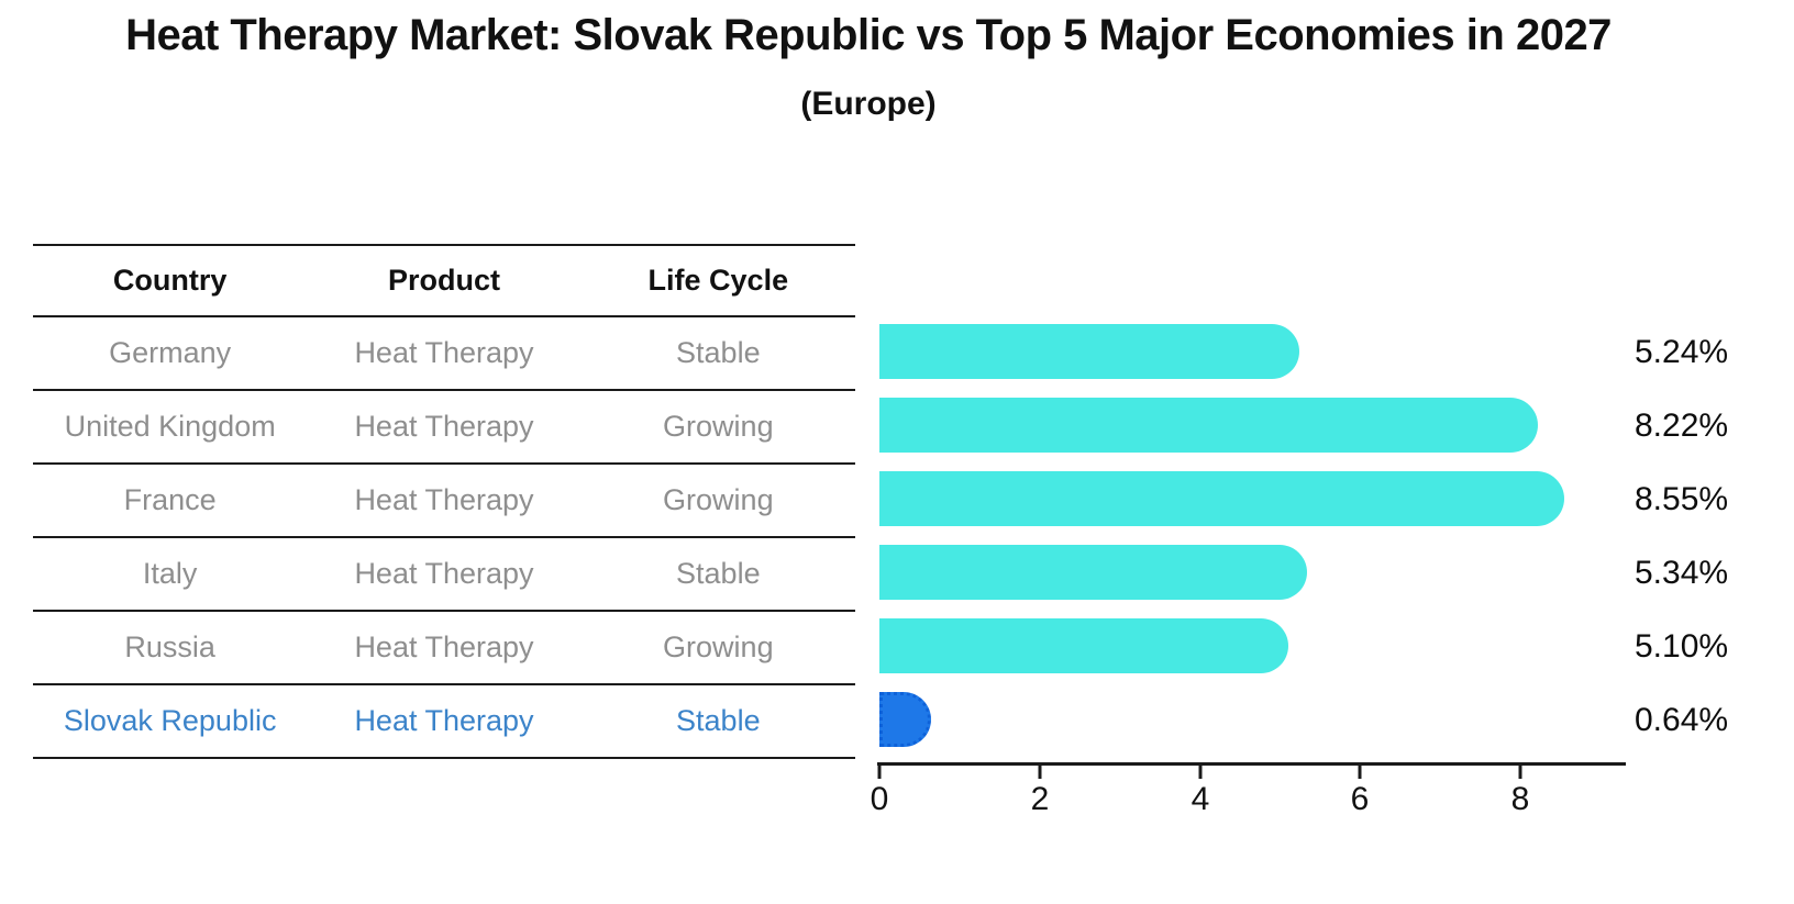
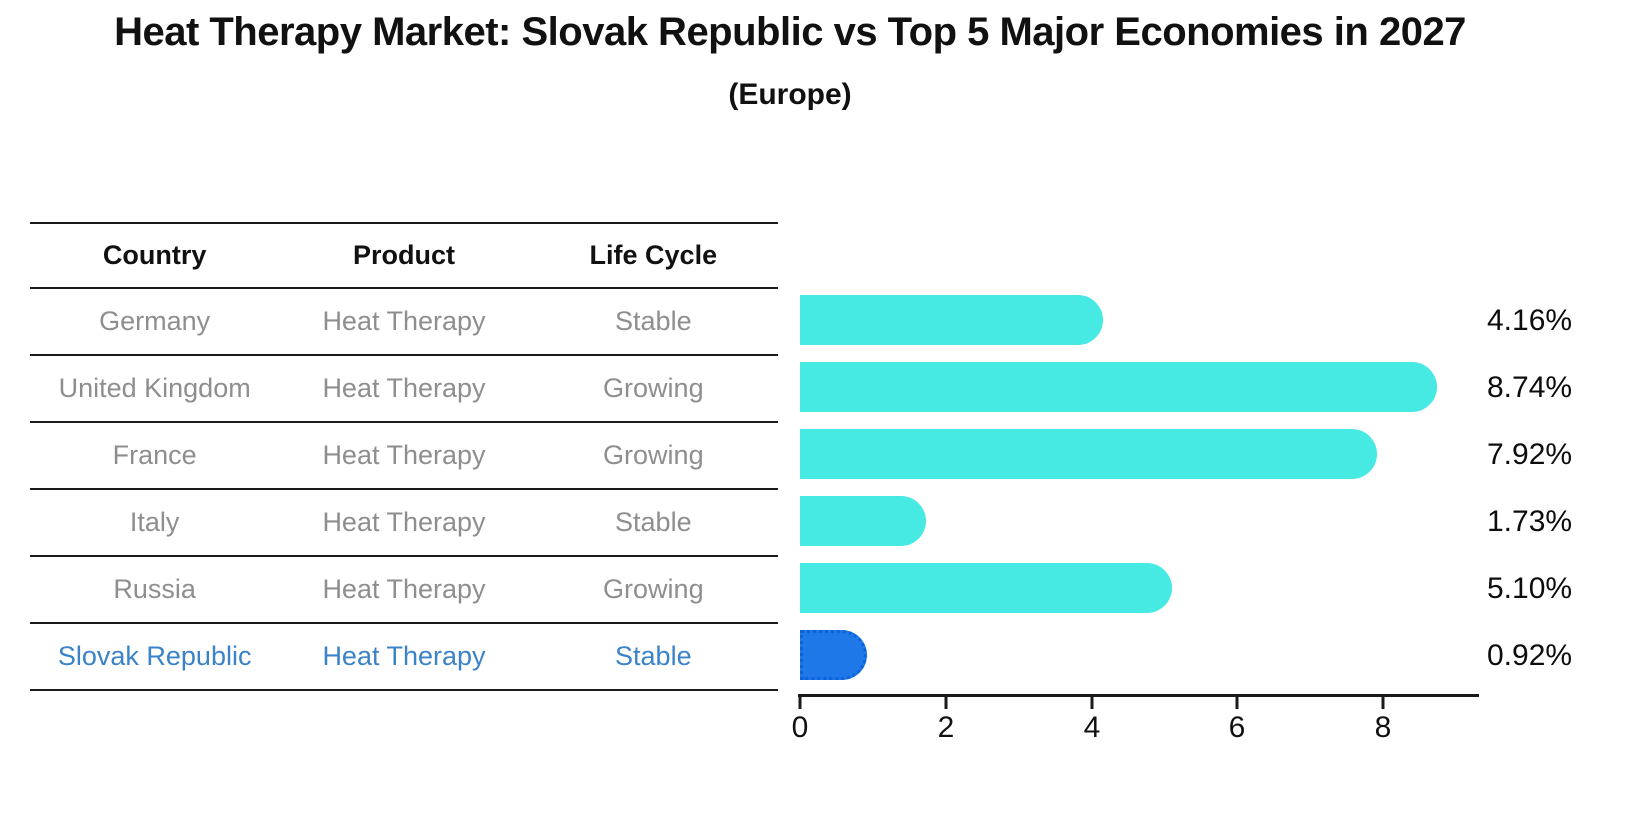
Germany: 5.24% -> 4.16%
United Kingdom: 8.22% -> 8.74%
France: 8.55% -> 7.92%
Italy: 5.34% -> 1.73%
Slovak Republic: 0.64% -> 0.92%
